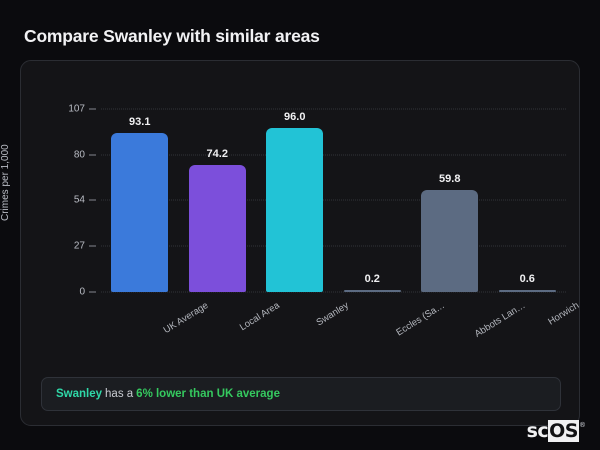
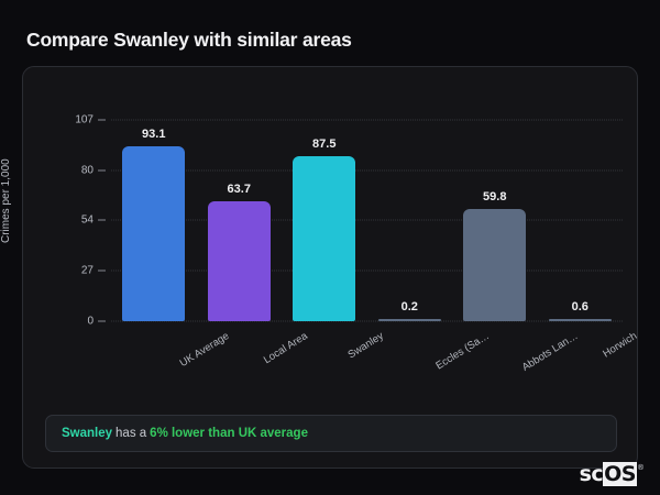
Local Area: 74.2 -> 63.7
Swanley: 96.0 -> 87.5
